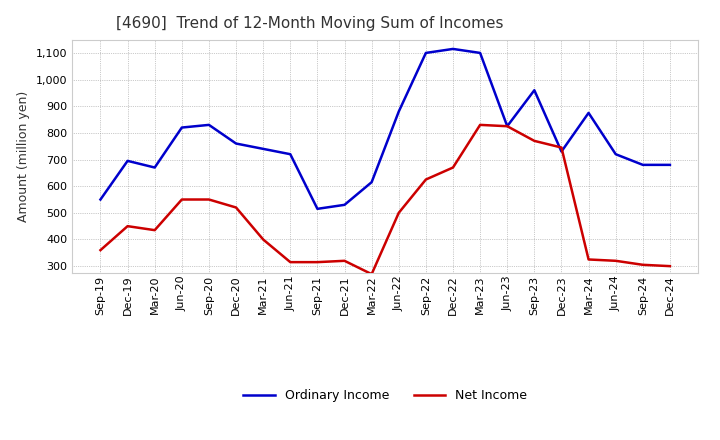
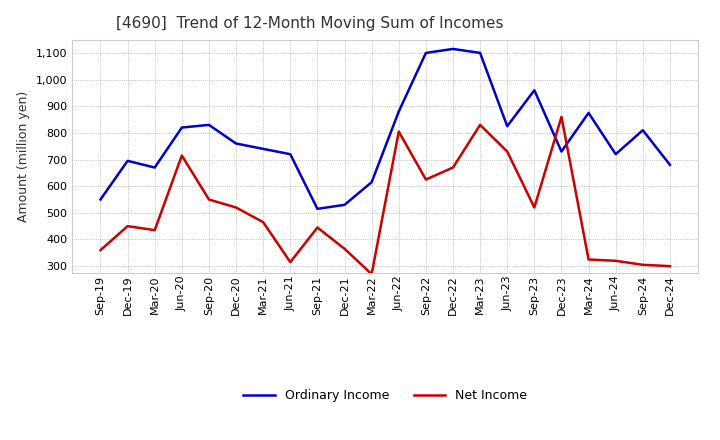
Net Income/Jun-20: 550 -> 715
Net Income/Mar-21: 400 -> 465
Net Income/Sep-21: 315 -> 445
Net Income/Dec-21: 320 -> 365
Net Income/Jun-22: 500 -> 805
Net Income/Jun-23: 825 -> 730
Net Income/Sep-23: 770 -> 520
Net Income/Dec-23: 745 -> 860
Ordinary Income/Sep-24: 680 -> 810
